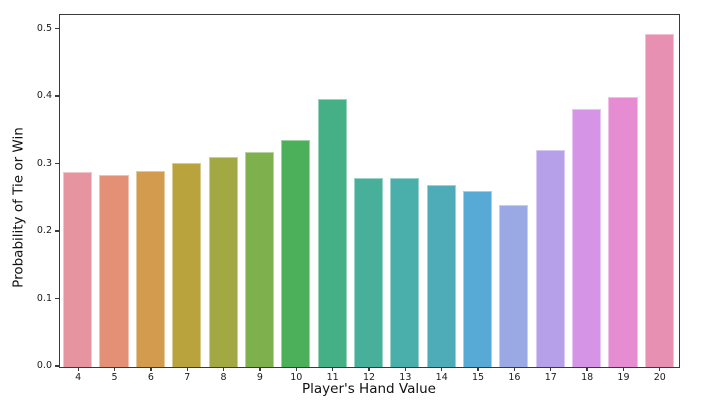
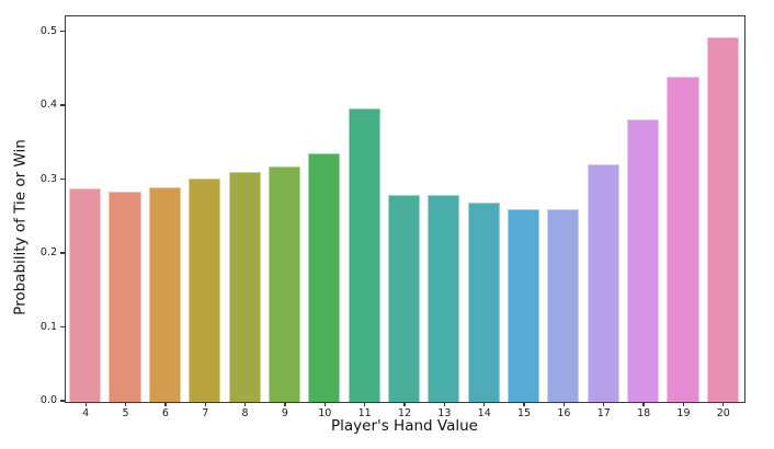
16: 0.24 -> 0.26
19: 0.40 -> 0.44
